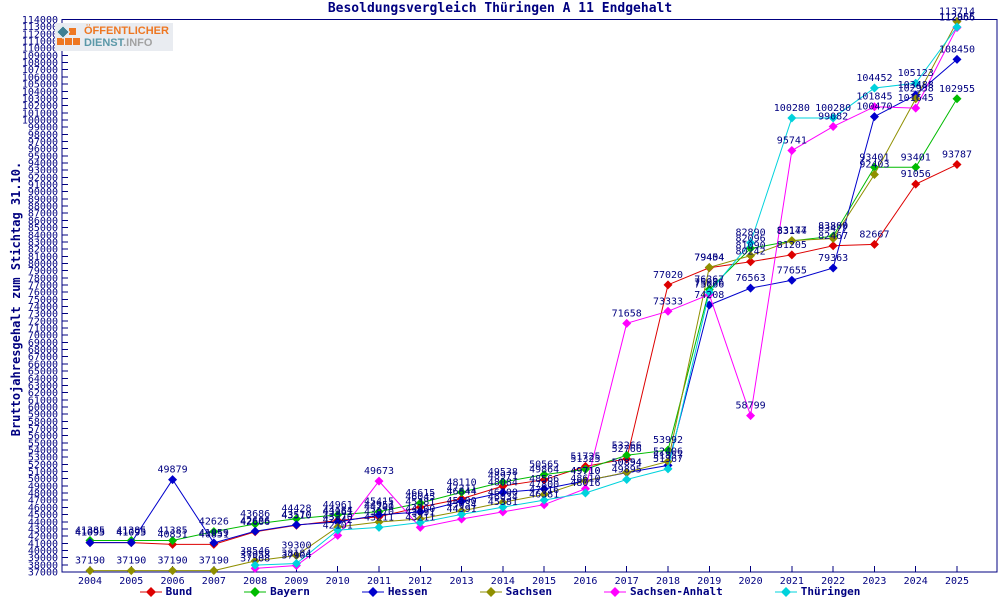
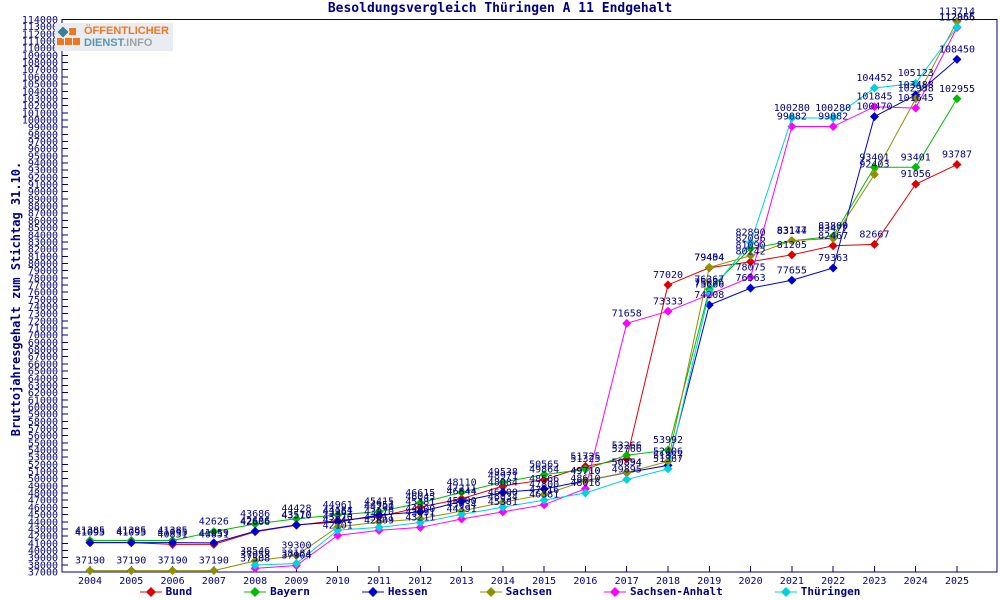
Hessen/2006: 49879 -> 41095
Sachsen-Anhalt/2011: 49673 -> 42809
Sachsen-Anhalt/2020: 58799 -> 78075
Sachsen-Anhalt/2021: 95741 -> 99082
